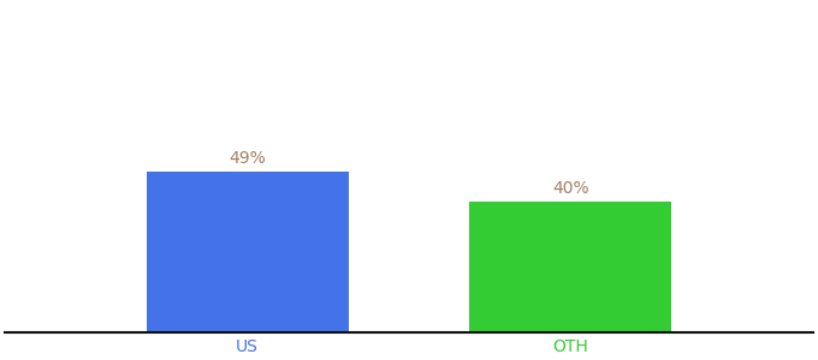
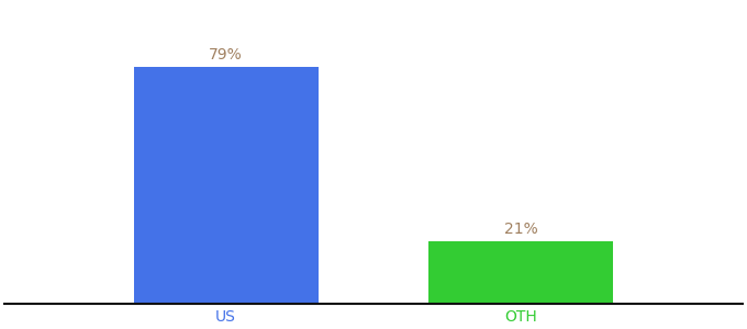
US: 49% -> 79%
OTH: 40% -> 21%
